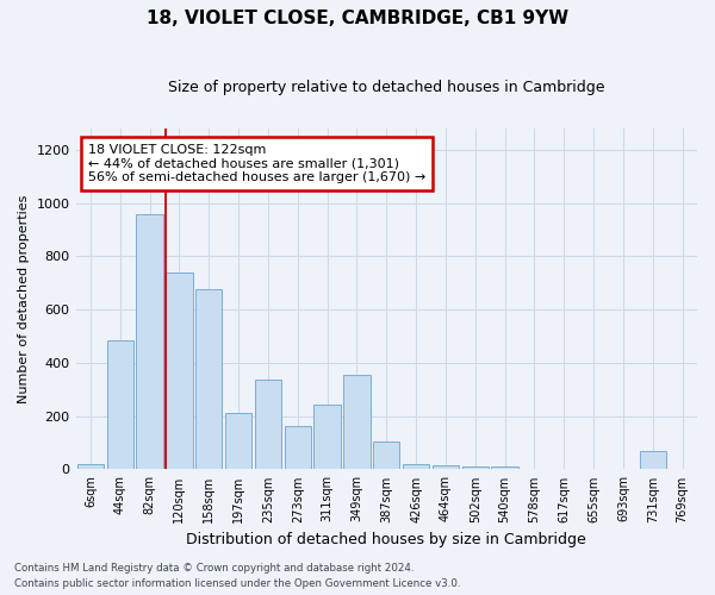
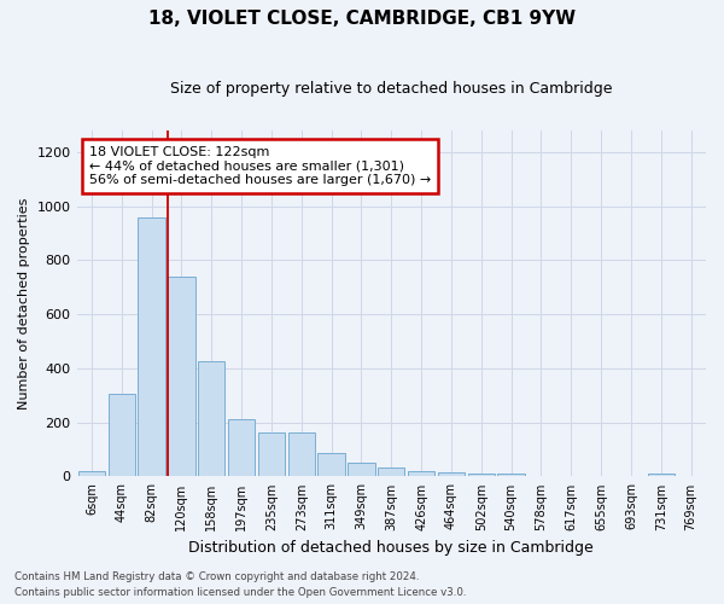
44sqm: 485 -> 308
158sqm: 675 -> 425
235sqm: 335 -> 165
311sqm: 245 -> 85
349sqm: 355 -> 50
387sqm: 105 -> 35
731sqm: 70 -> 10
